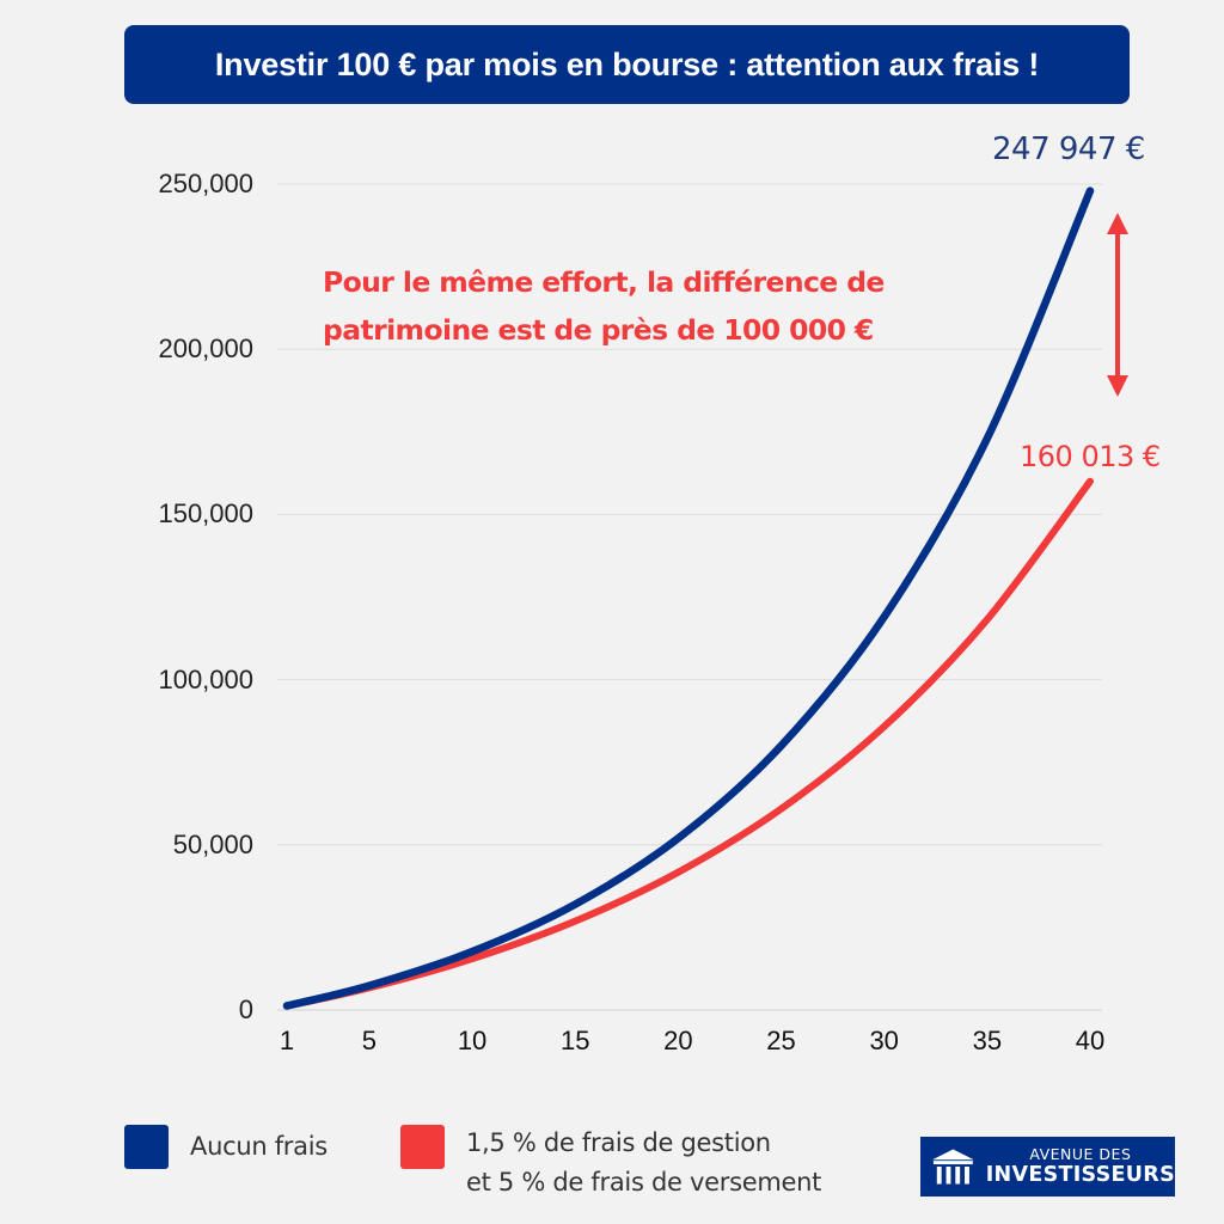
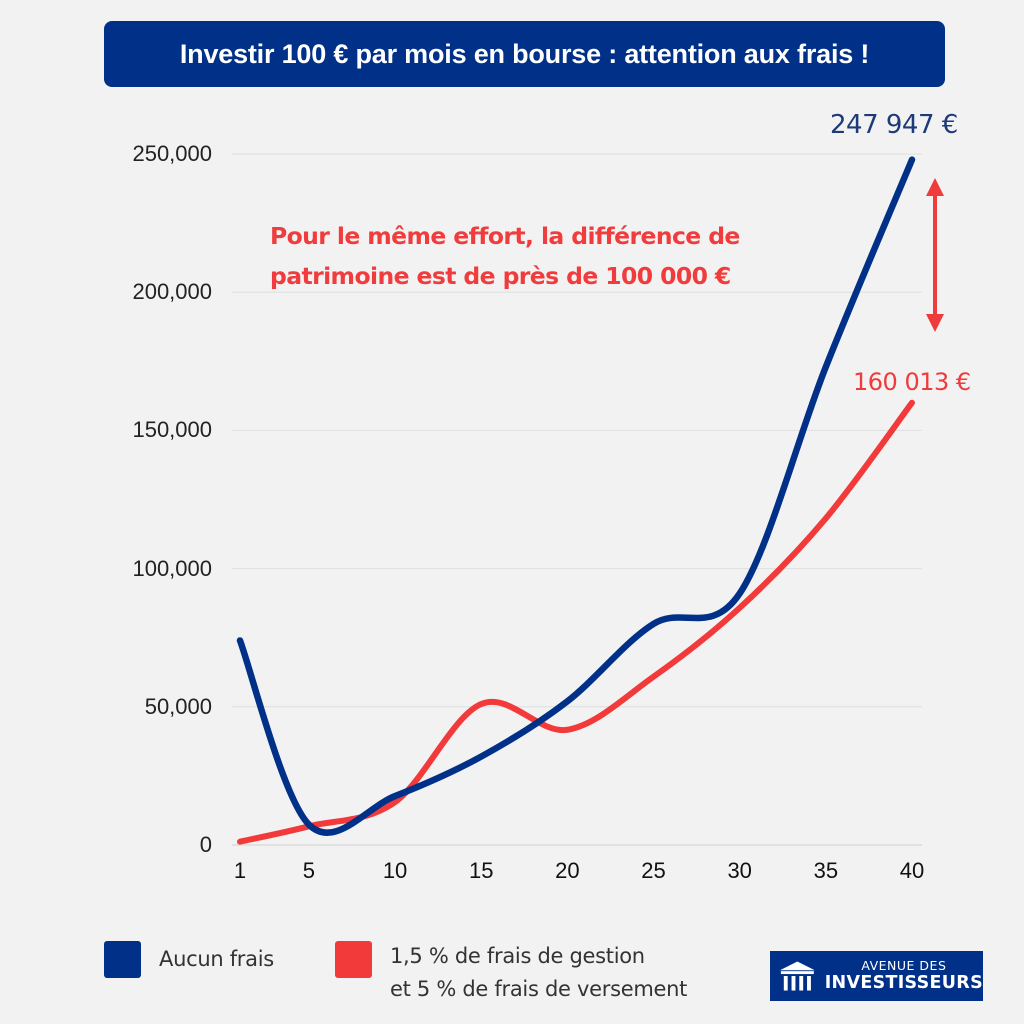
Aucun frais/1: 1000 -> 74000
1,5 % de frais de gestion et 5 % de frais de versement/15: 27000 -> 51000
Aucun frais/30: 119000 -> 91000
